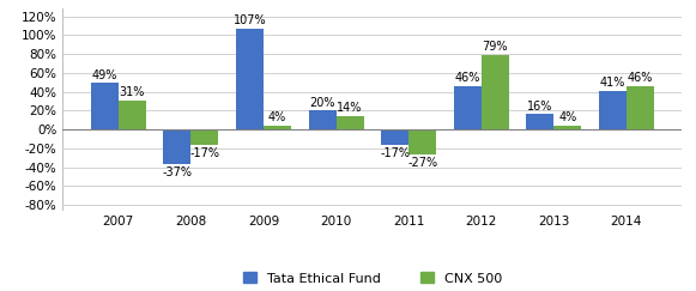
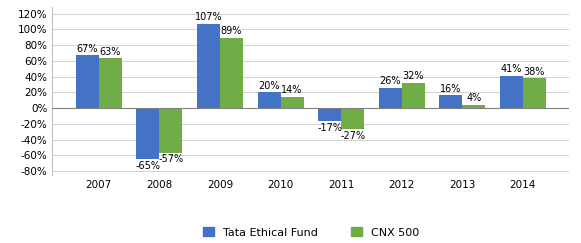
Tata Ethical Fund/2007: 49% -> 67%
CNX 500/2007: 31% -> 63%
Tata Ethical Fund/2008: -37% -> -65%
CNX 500/2008: -17% -> -57%
CNX 500/2009: 4% -> 89%
Tata Ethical Fund/2012: 46% -> 26%
CNX 500/2012: 79% -> 32%
CNX 500/2014: 46% -> 38%
